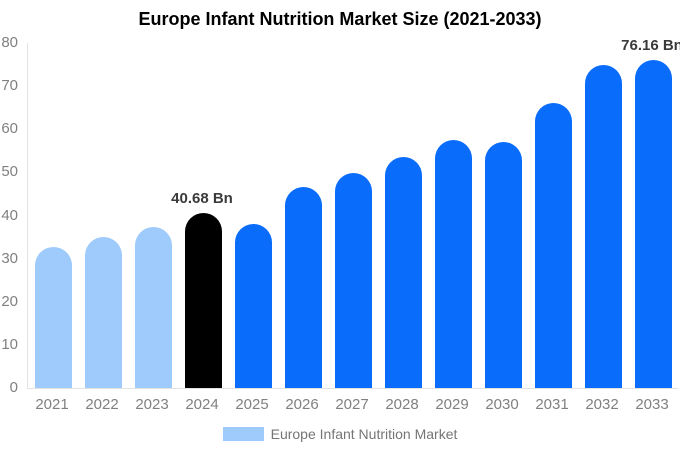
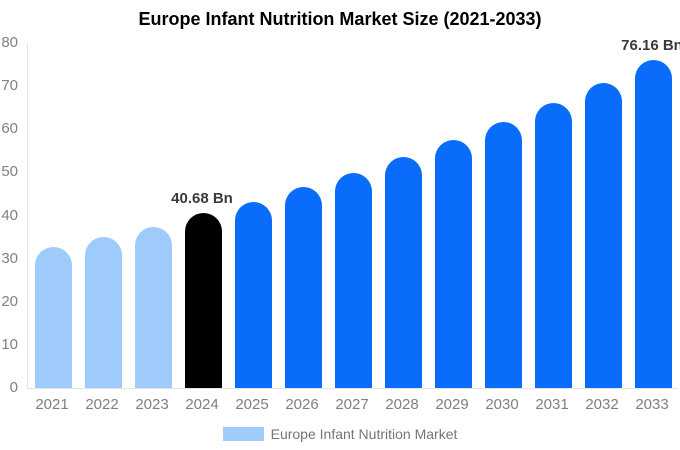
2025: 38 -> 43
2030: 57 -> 62
2032: 75 -> 71
